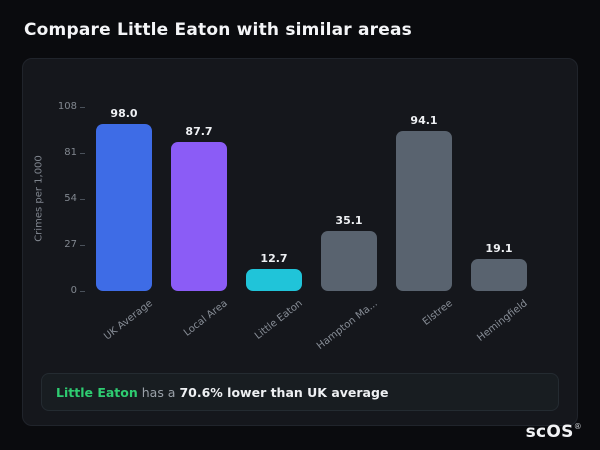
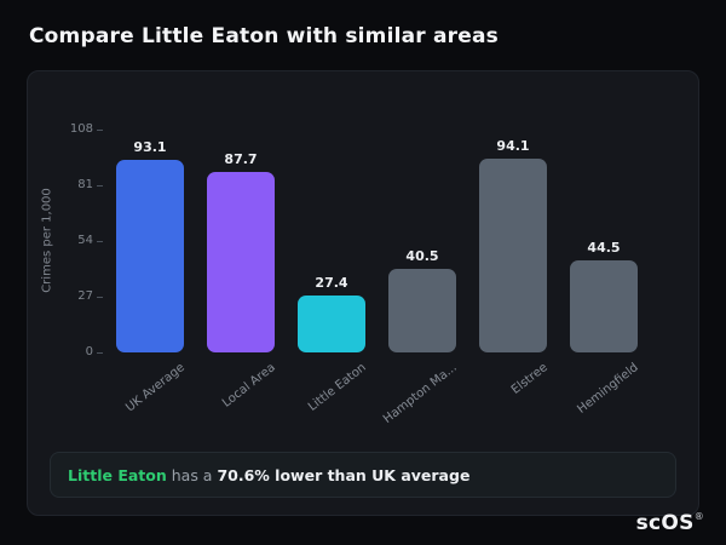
UK Average: 98.0 -> 93.1
Little Eaton: 12.7 -> 27.4
Hampton Ma...: 35.1 -> 40.5
Hemingfield: 19.1 -> 44.5
